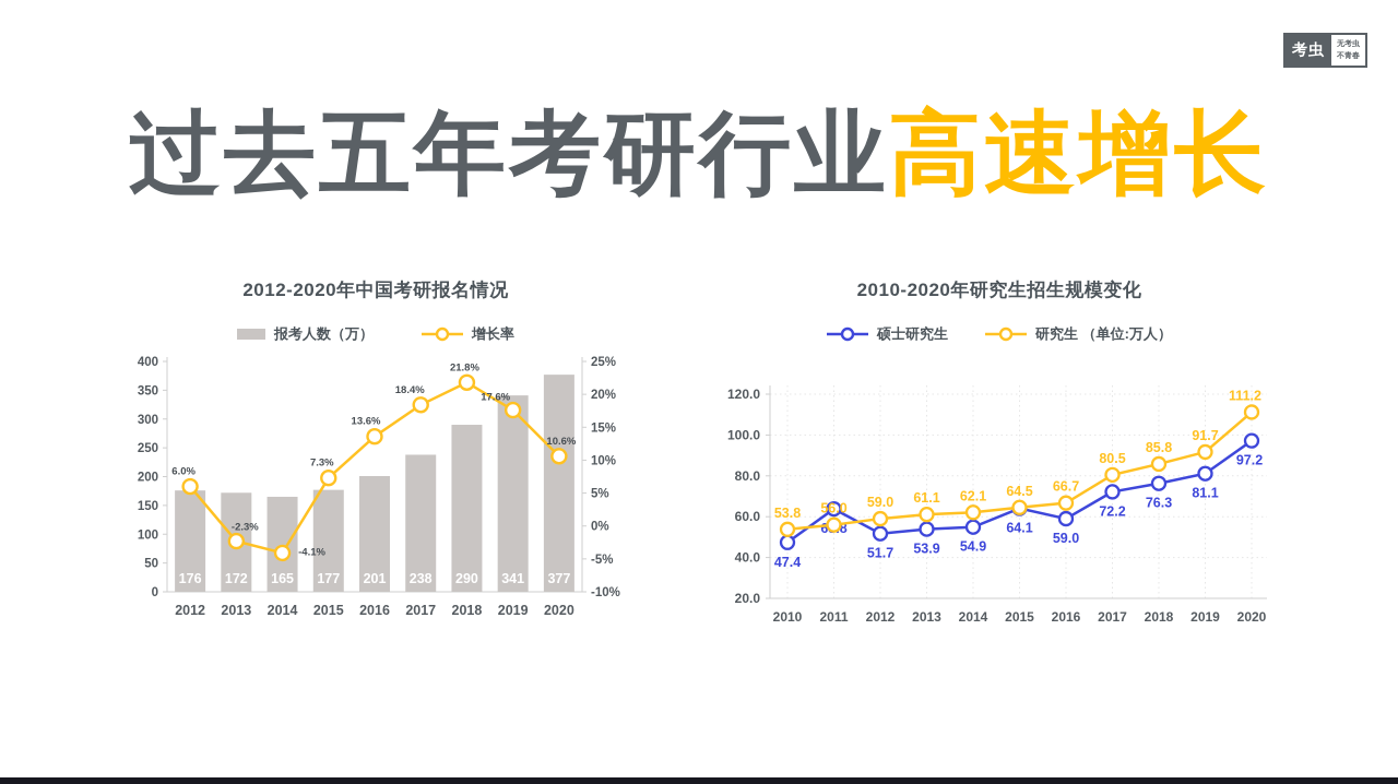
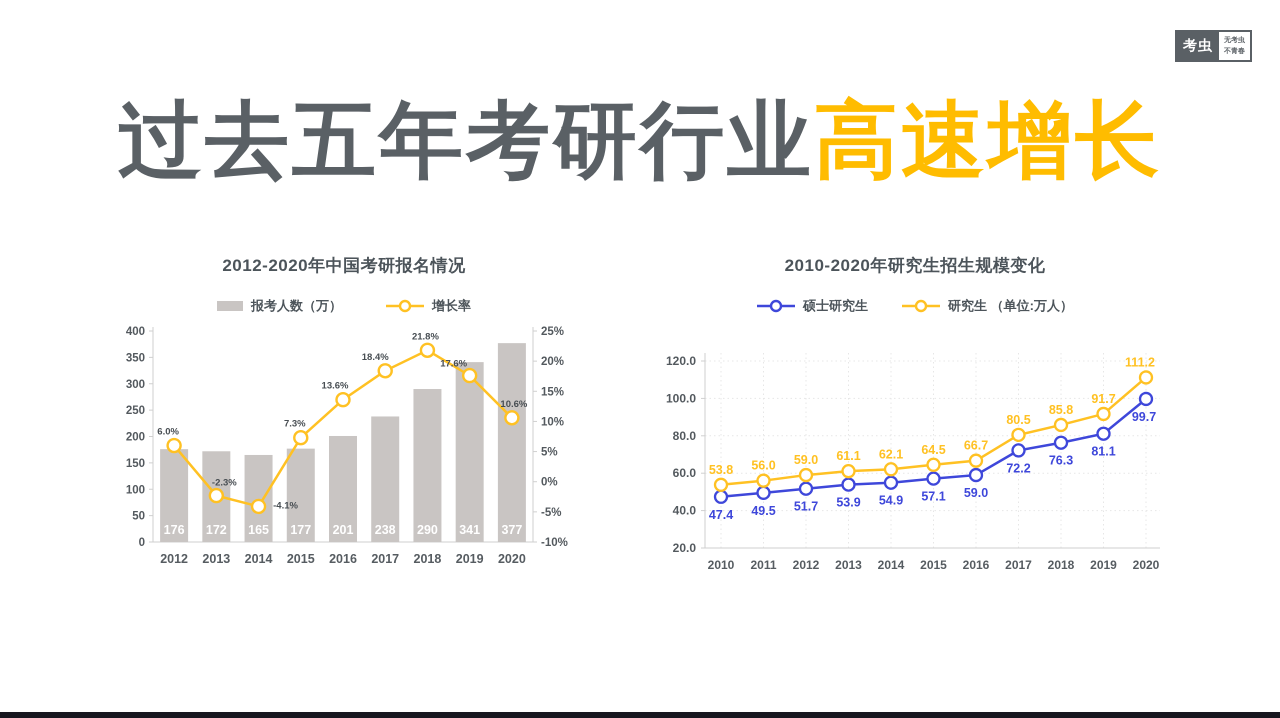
2010-2020年研究生招生规模变化/硕士研究生/2011: 63.8 -> 49.5
2010-2020年研究生招生规模变化/硕士研究生/2015: 64.1 -> 57.1
2010-2020年研究生招生规模变化/硕士研究生/2020: 97.2 -> 99.7
